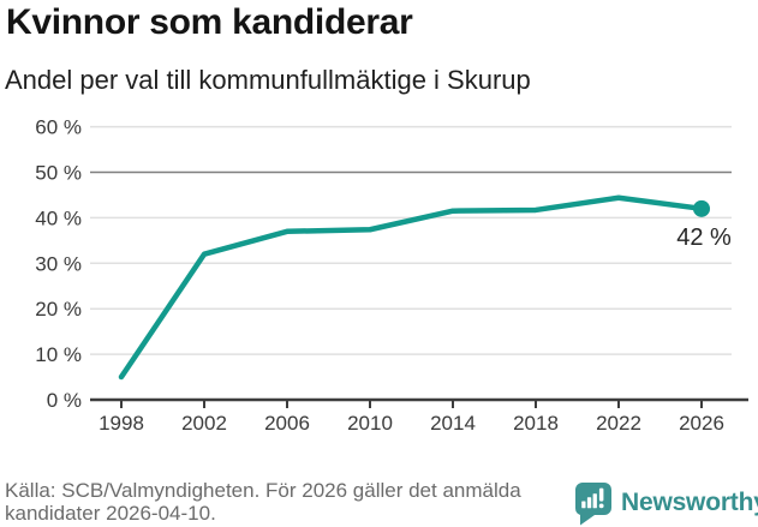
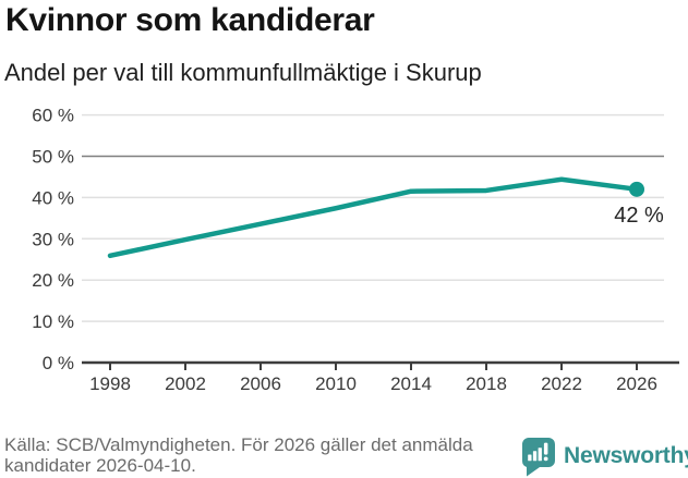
1998: 5% -> 26%
2002: 32% -> 30%
2006: 37% -> 34%
